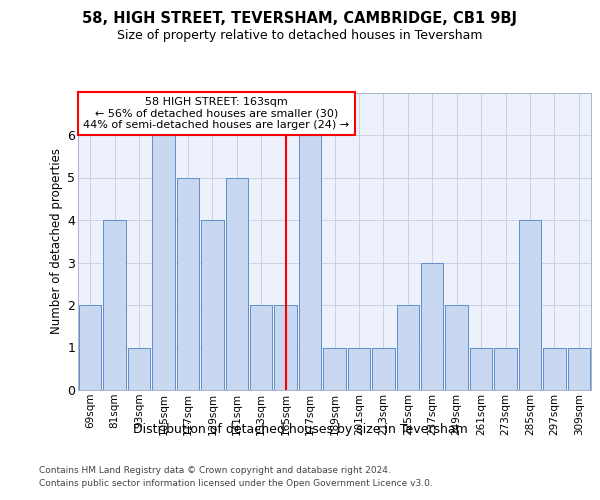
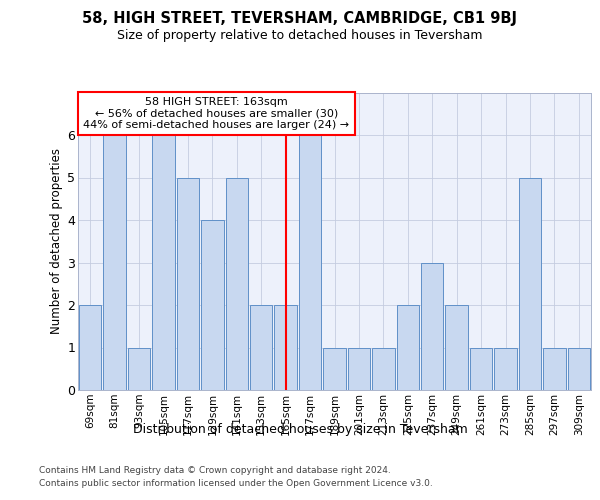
81sqm: 4 -> 6
285sqm: 4 -> 5
